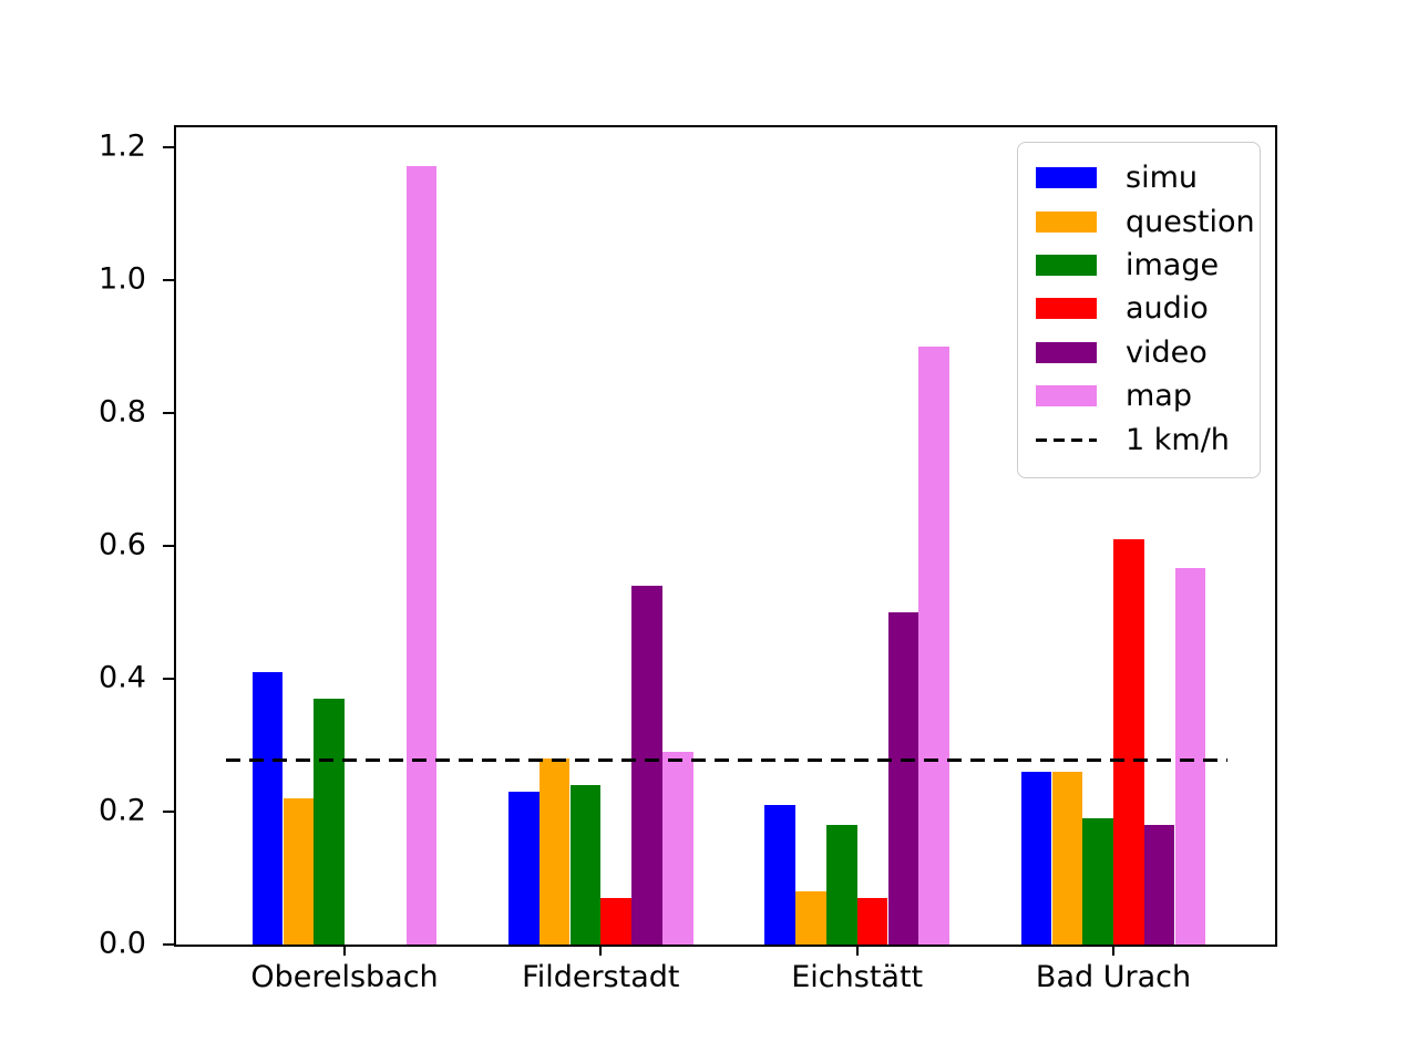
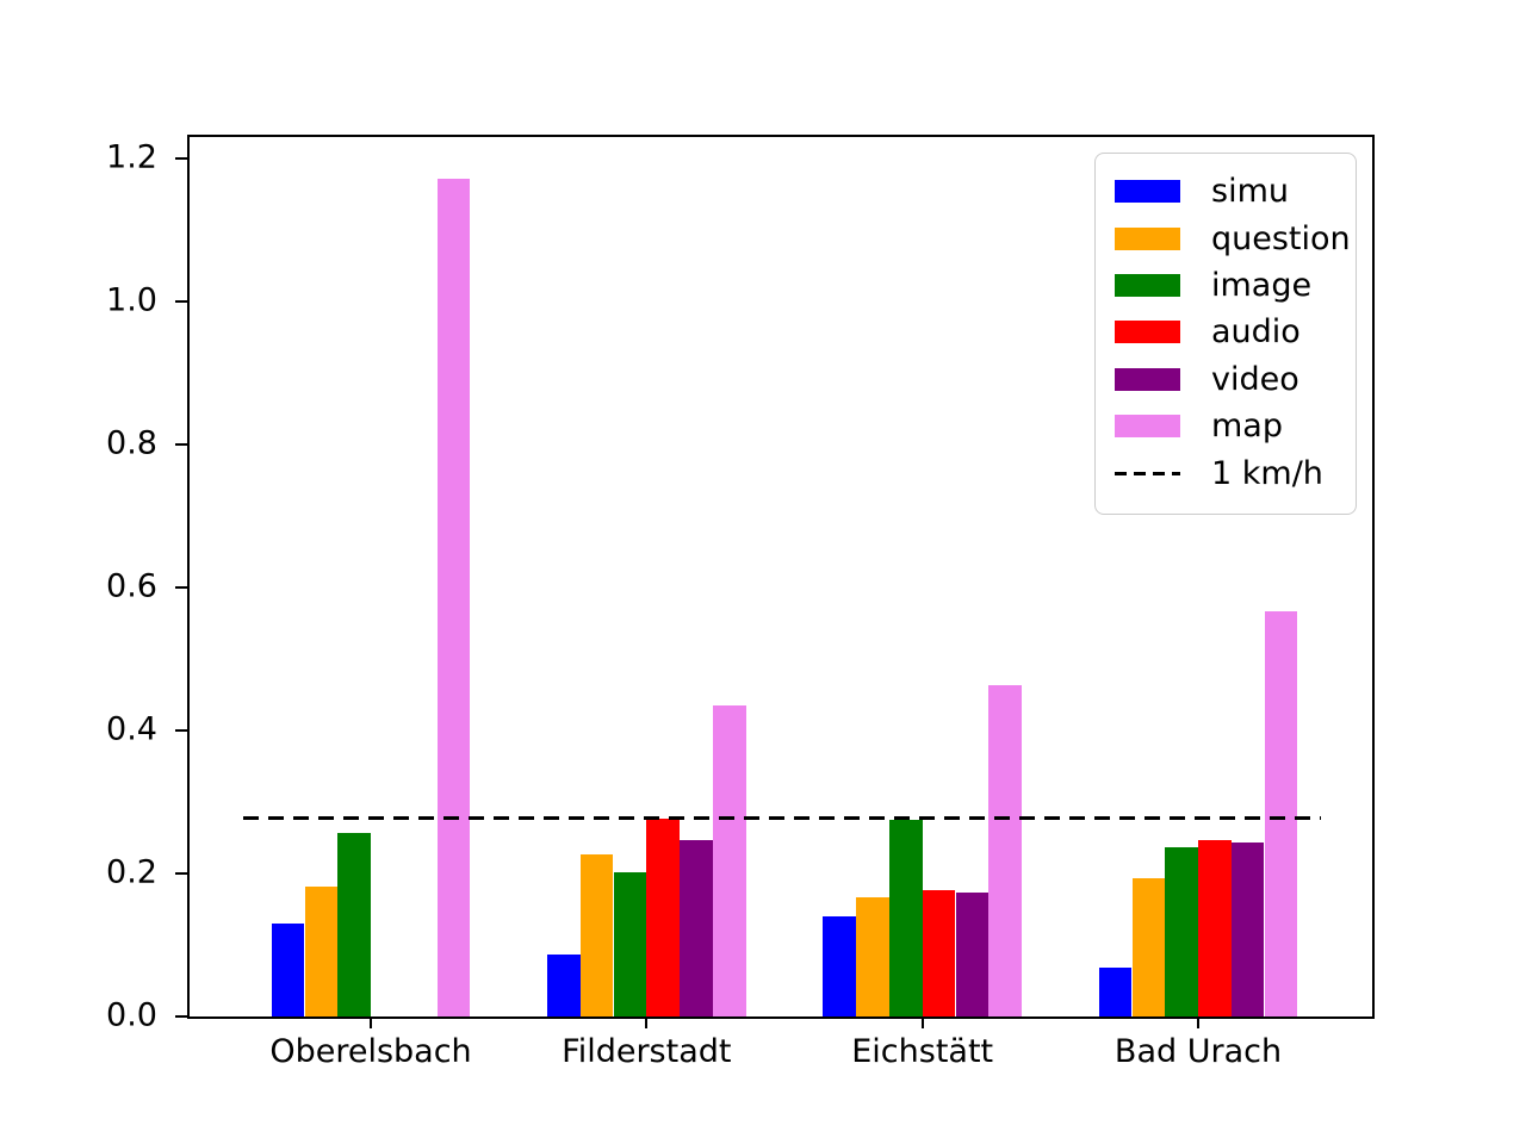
simu/Oberelsbach: 0.41 -> 0.13
question/Oberelsbach: 0.22 -> 0.18
image/Oberelsbach: 0.37 -> 0.26
simu/Filderstadt: 0.23 -> 0.09
question/Filderstadt: 0.28 -> 0.23
image/Filderstadt: 0.24 -> 0.20
audio/Filderstadt: 0.07 -> 0.28
video/Filderstadt: 0.54 -> 0.25
map/Filderstadt: 0.29 -> 0.43
simu/Eichstätt: 0.21 -> 0.14
question/Eichstätt: 0.08 -> 0.17
image/Eichstätt: 0.18 -> 0.28
audio/Eichstätt: 0.07 -> 0.18
video/Eichstätt: 0.50 -> 0.17
map/Eichstätt: 0.90 -> 0.46
simu/Bad Urach: 0.26 -> 0.07
question/Bad Urach: 0.26 -> 0.19
image/Bad Urach: 0.19 -> 0.24
audio/Bad Urach: 0.61 -> 0.25
video/Bad Urach: 0.18 -> 0.24
